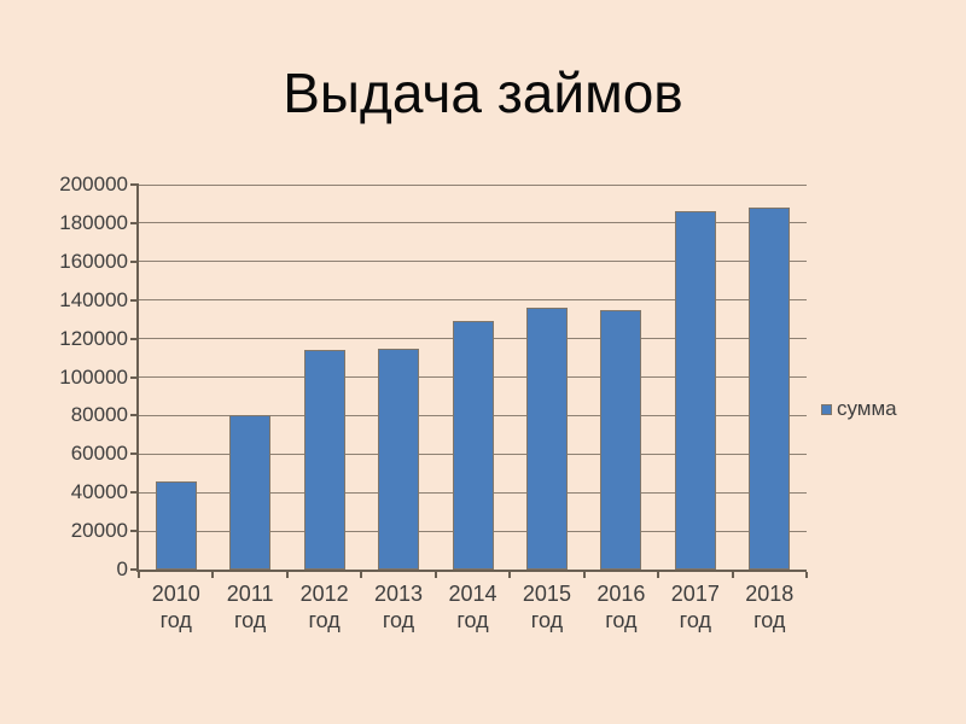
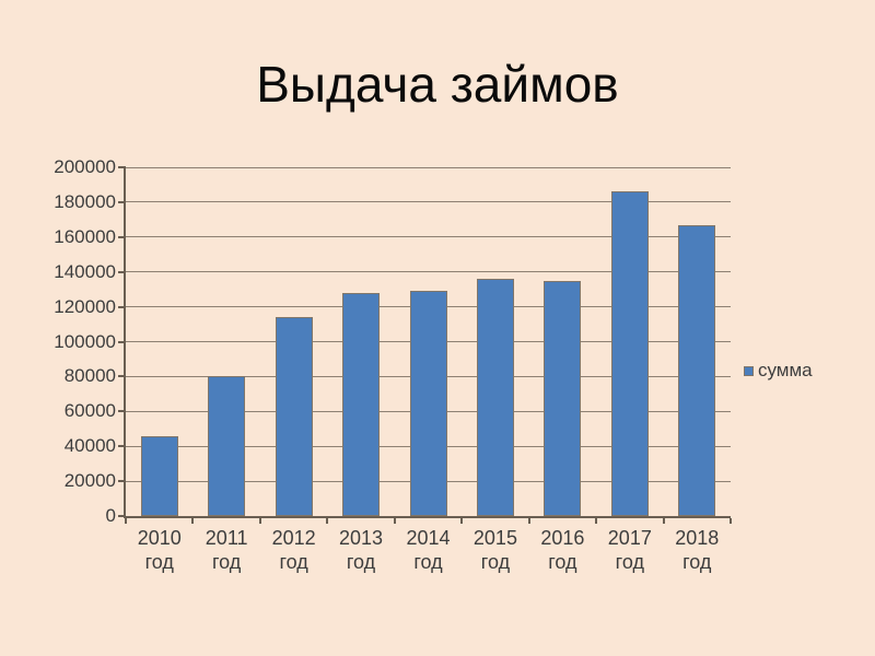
2013 год: 115000 -> 128000
2018 год: 188000 -> 167000
